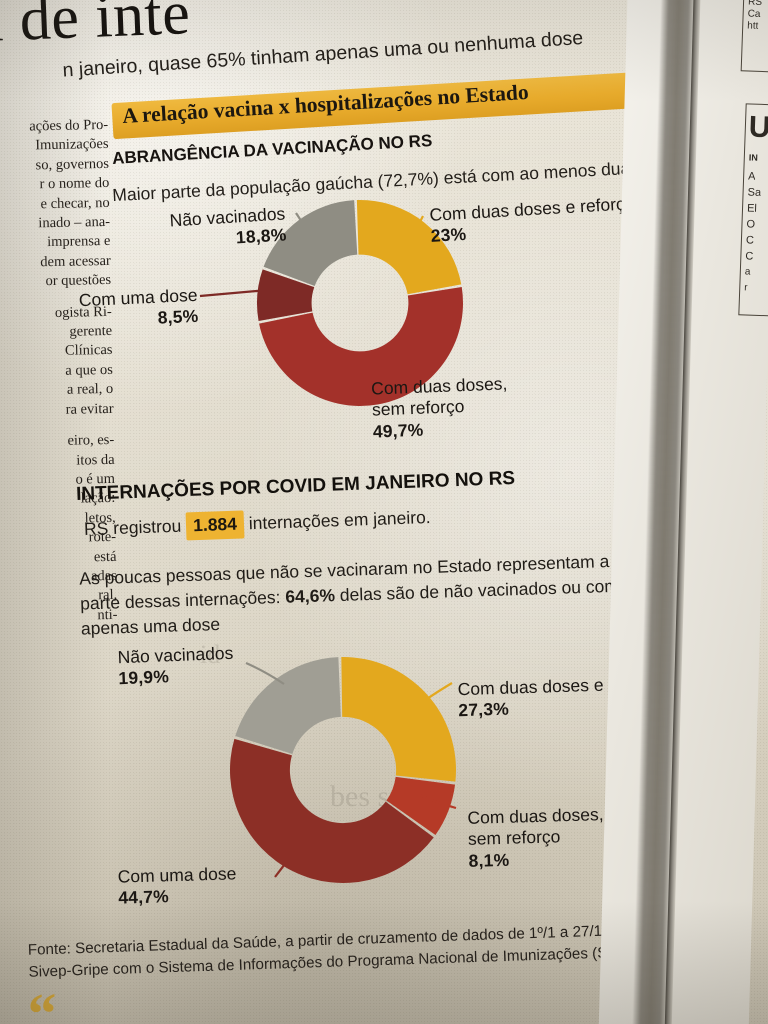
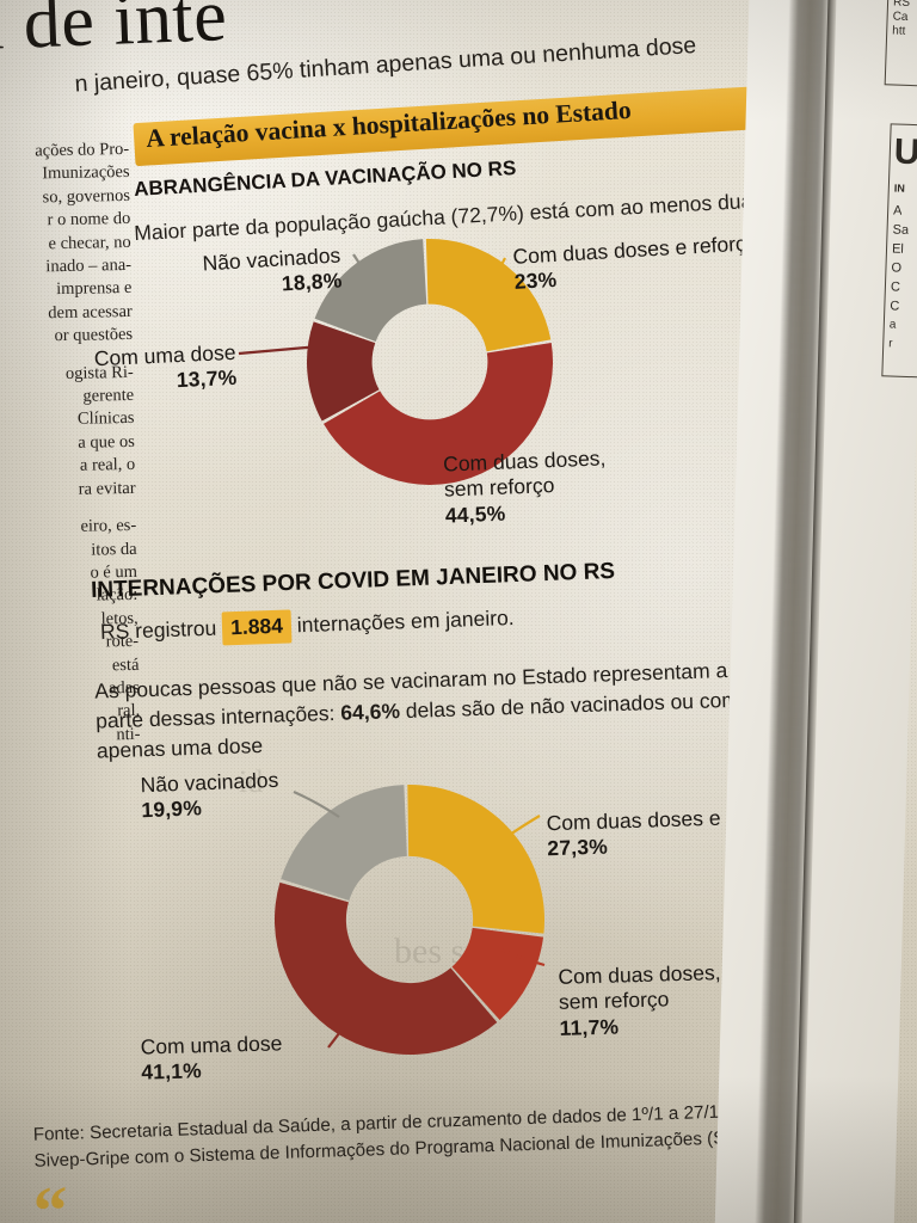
ABRANGÊNCIA DA VACINAÇÃO NO RS/Com duas doses, sem reforço: 49,7% -> 44,5%
ABRANGÊNCIA DA VACINAÇÃO NO RS/Com uma dose: 8,5% -> 13,7%
INTERNAÇÕES POR COVID EM JANEIRO NO RS/Com duas doses, sem reforço: 8,1% -> 11,7%
INTERNAÇÕES POR COVID EM JANEIRO NO RS/Com uma dose: 44,7% -> 41,1%
